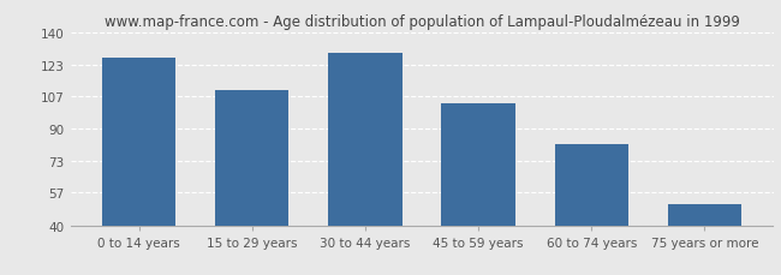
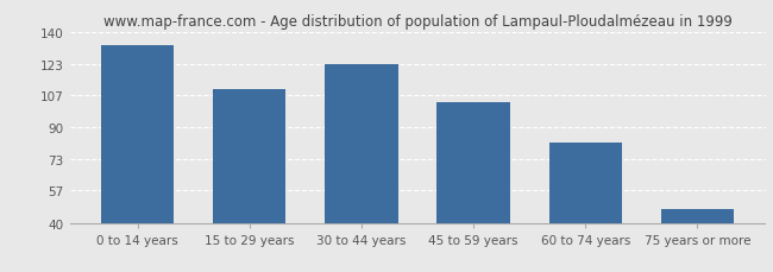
0 to 14 years: 127 -> 133
30 to 44 years: 129 -> 123
75 years or more: 51 -> 47
